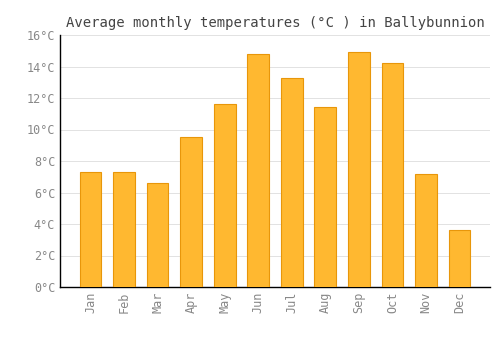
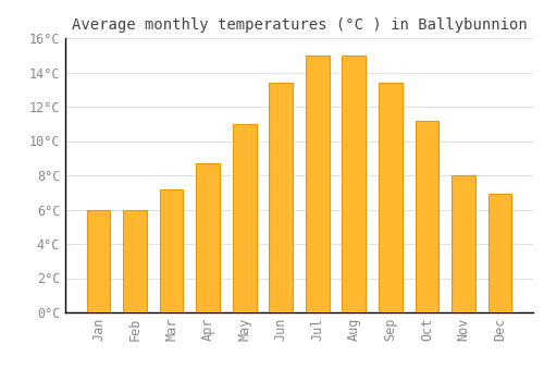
Jan: 7.3°C -> 6.0°C
Feb: 7.3°C -> 6.0°C
Mar: 6.6°C -> 7.2°C
Apr: 9.5°C -> 8.7°C
May: 11.6°C -> 11.0°C
Jun: 14.8°C -> 13.4°C
Jul: 13.3°C -> 15.0°C
Aug: 11.4°C -> 15.0°C
Sep: 14.9°C -> 13.4°C
Oct: 14.2°C -> 11.2°C
Nov: 7.2°C -> 8.0°C
Dec: 3.6°C -> 6.9°C
